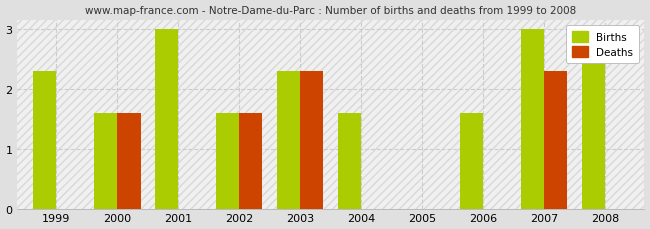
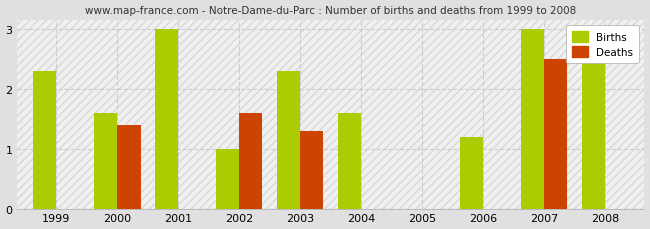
Deaths/2000: 1.6 -> 1.4
Births/2002: 1.6 -> 1.0
Deaths/2003: 2.3 -> 1.3
Births/2006: 1.6 -> 1.2
Deaths/2007: 2.3 -> 2.5
